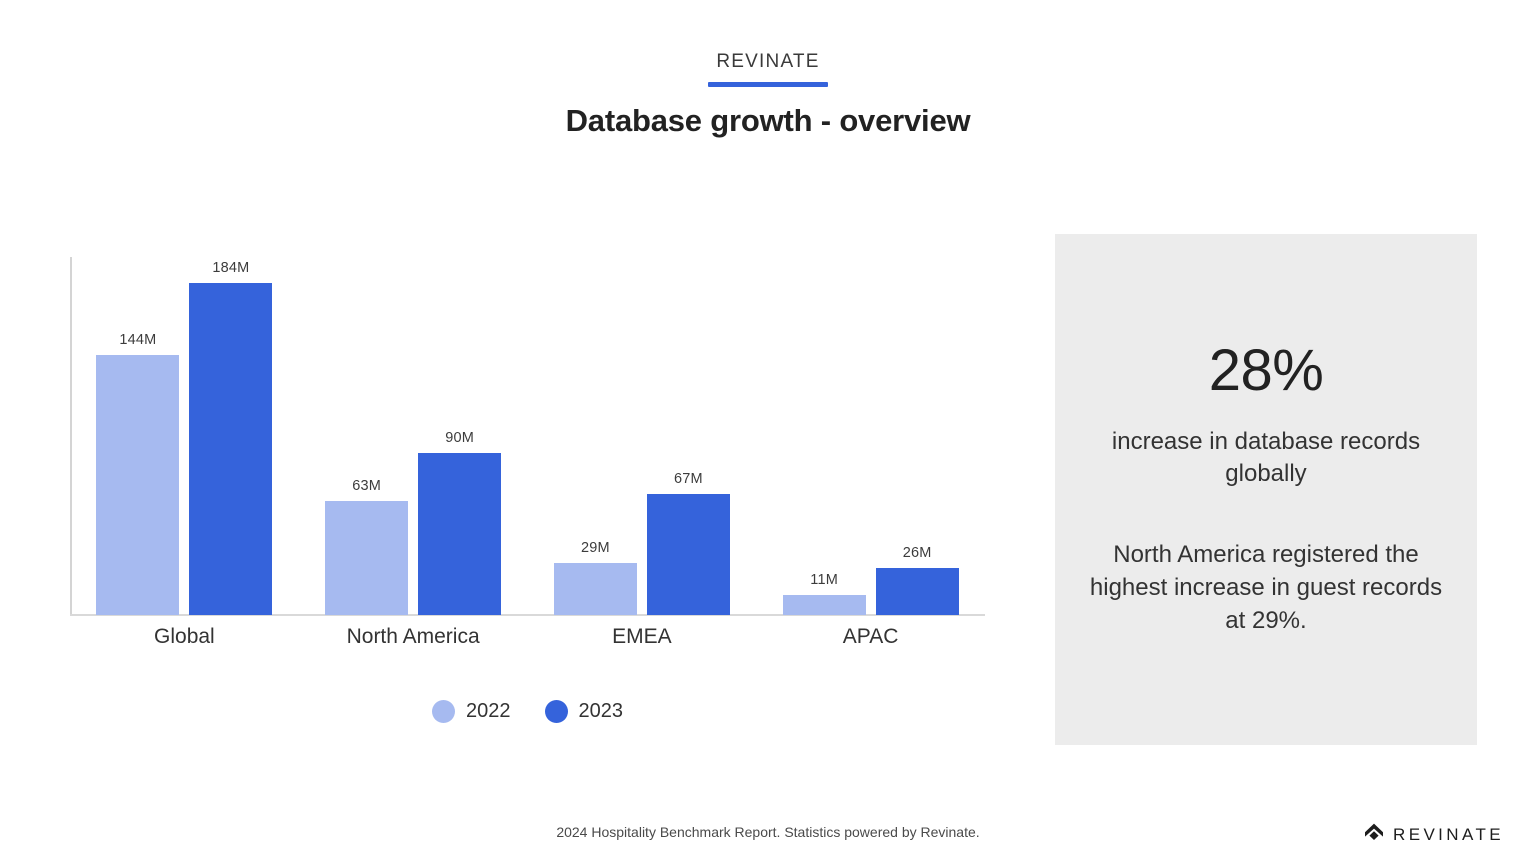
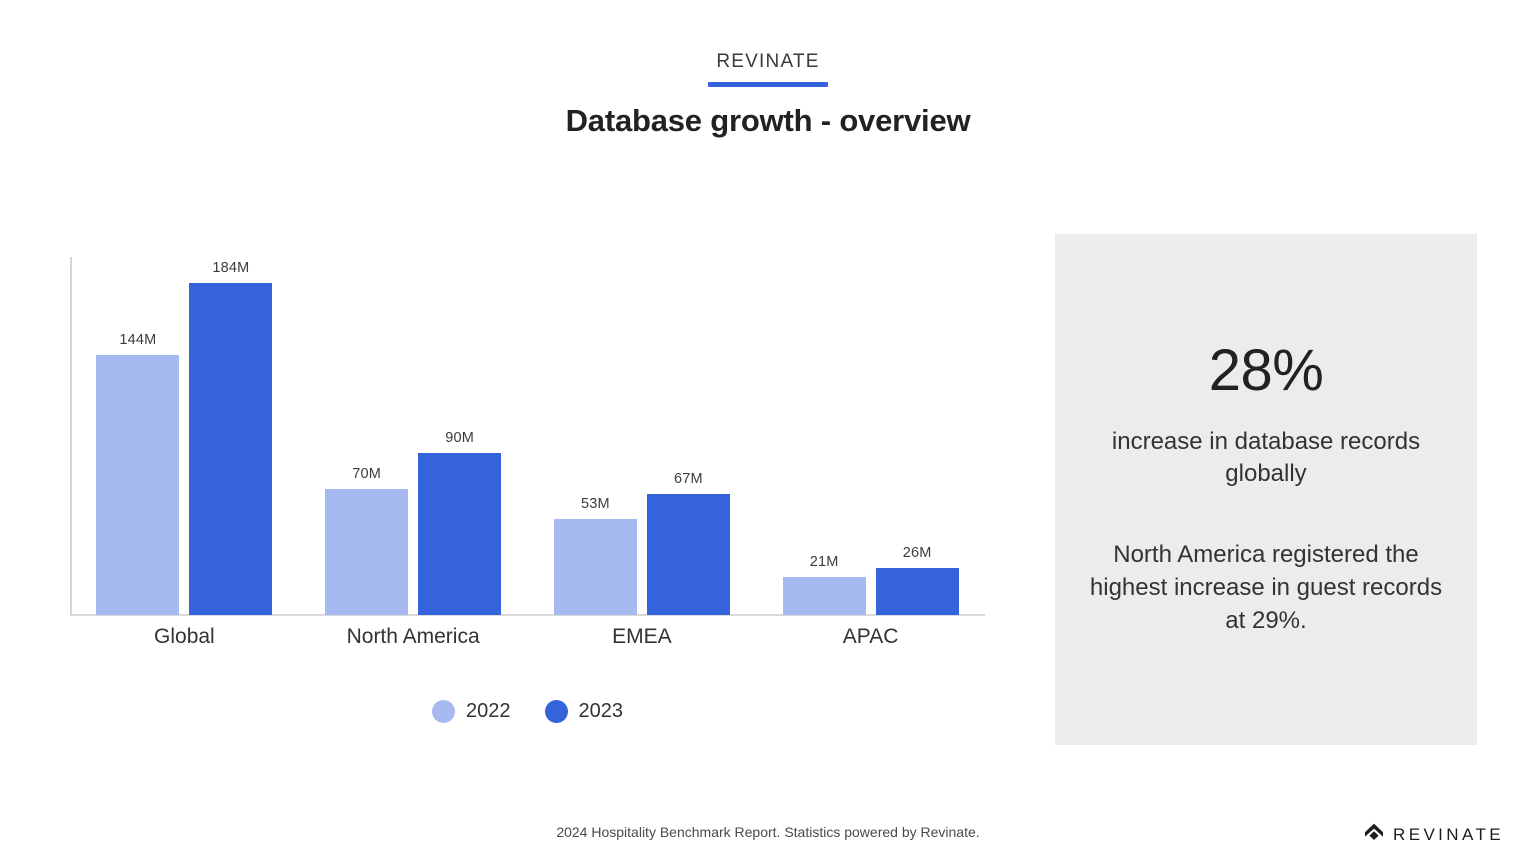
2022/North America: 63M -> 70M
2022/EMEA: 29M -> 53M
2022/APAC: 11M -> 21M
